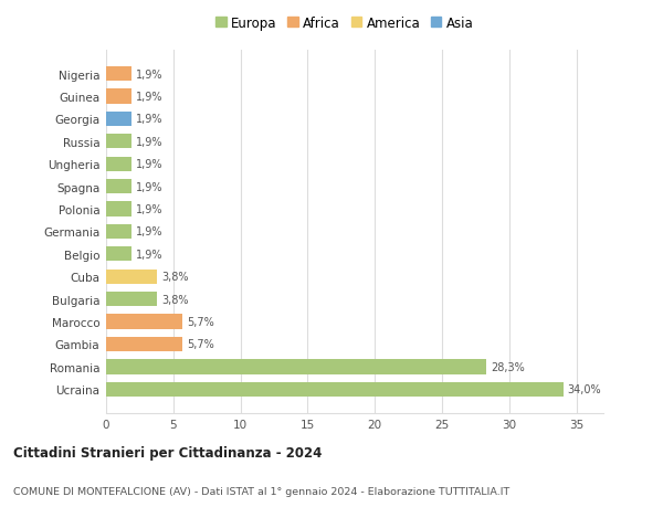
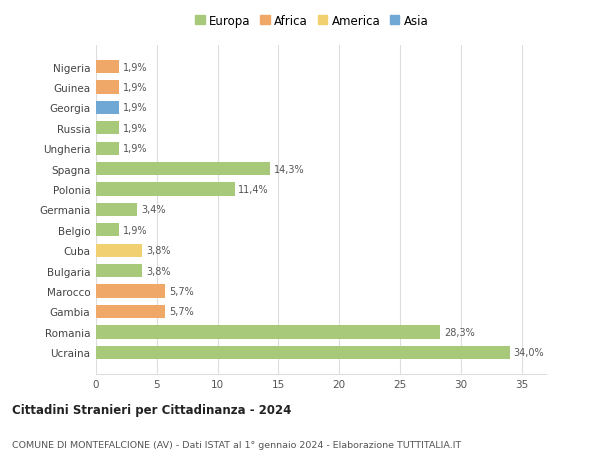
Spagna: 1,9% -> 14,3%
Polonia: 1,9% -> 11,4%
Germania: 1,9% -> 3,4%
